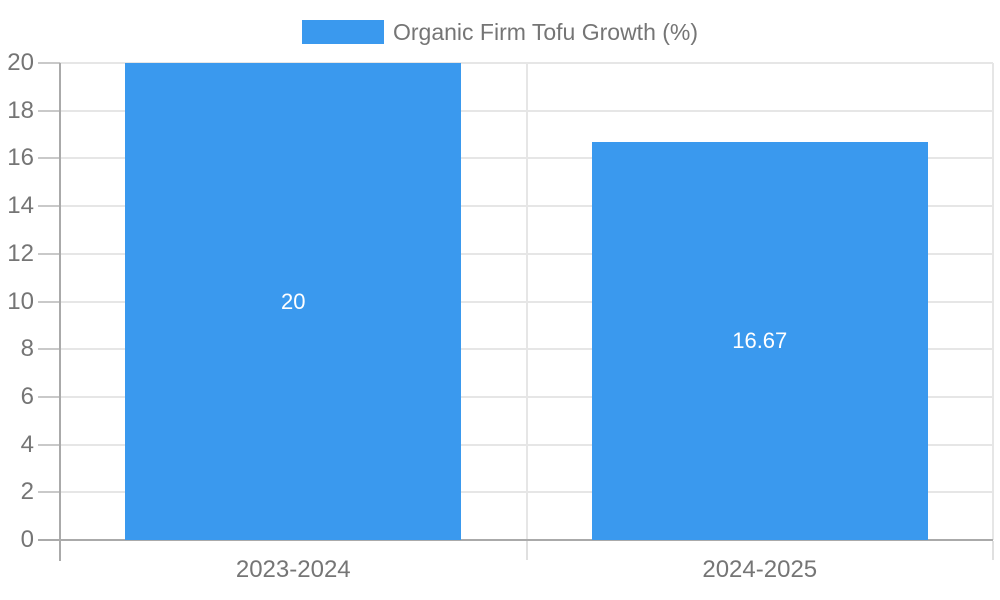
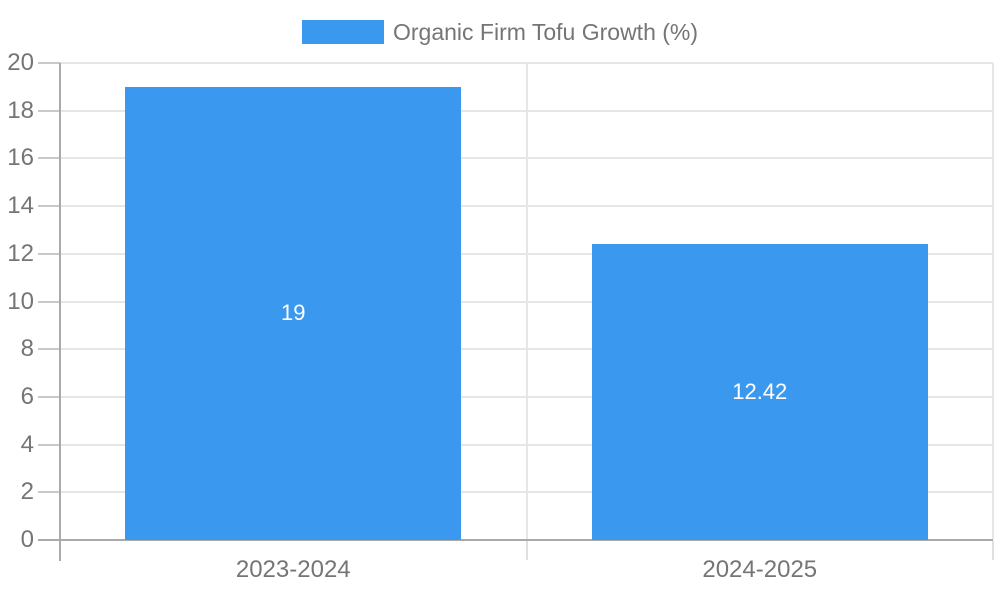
2023-2024: 20 -> 19
2024-2025: 16.67 -> 12.42
